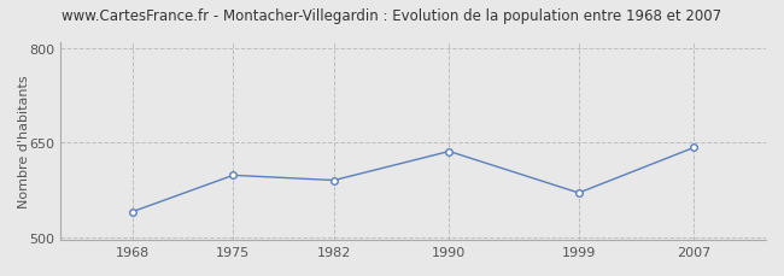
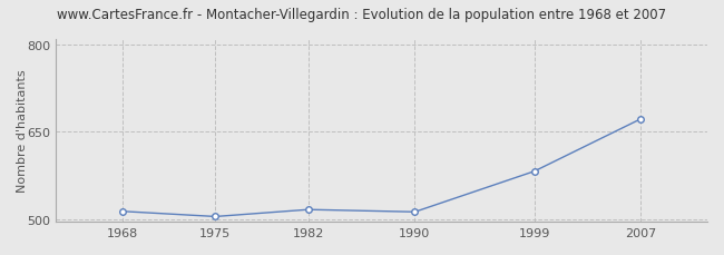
1968: 540 -> 513
1975: 598 -> 504
1982: 590 -> 516
1990: 636 -> 512
1999: 570 -> 582
2007: 642 -> 672
